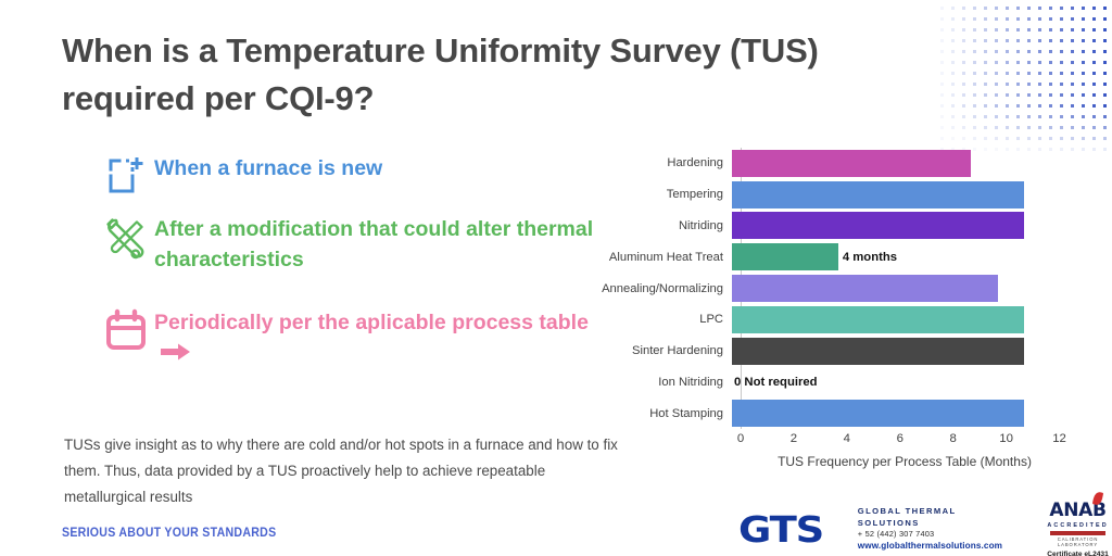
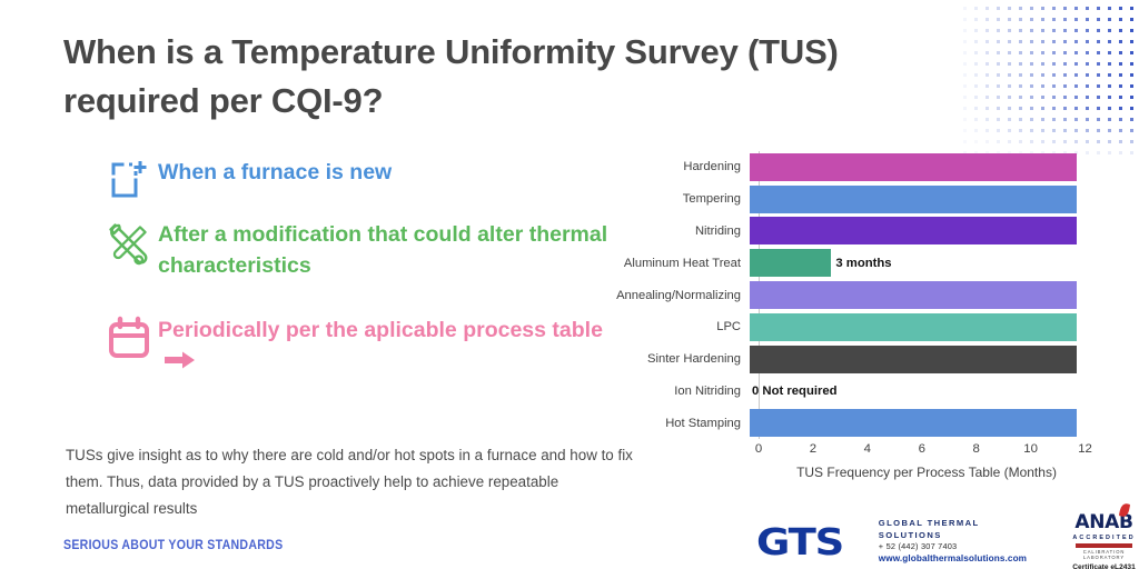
Hardening: 9 -> 12
Tempering: 11 -> 12
Nitriding: 11 -> 12
Aluminum Heat Treat: 4 -> 3
Annealing/Normalizing: 10 -> 12
LPC: 11 -> 12
Sinter Hardening: 11 -> 12
Hot Stamping: 11 -> 12
